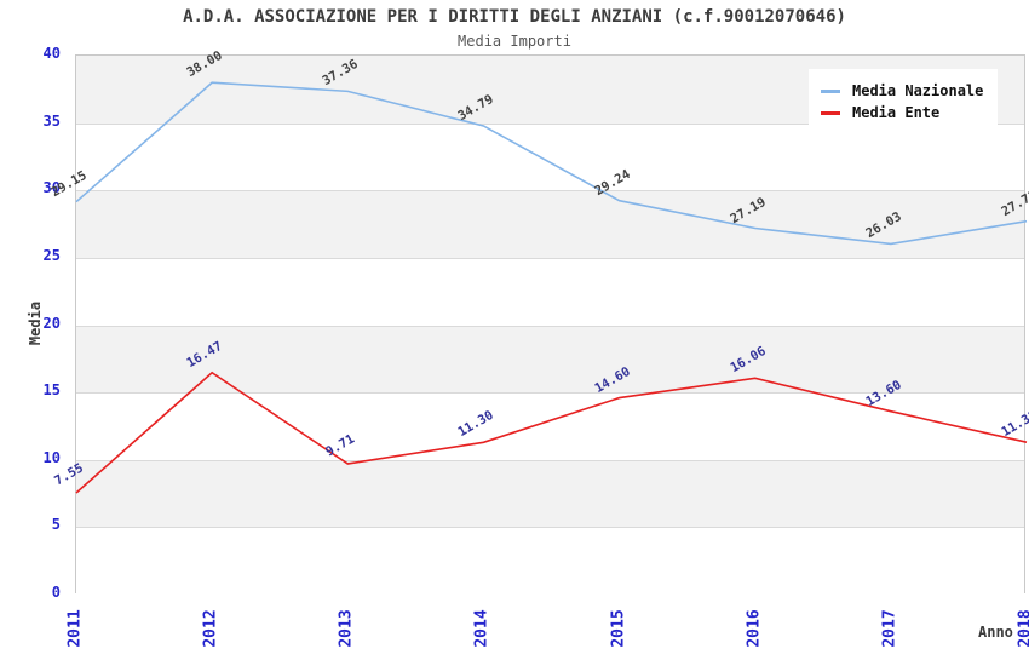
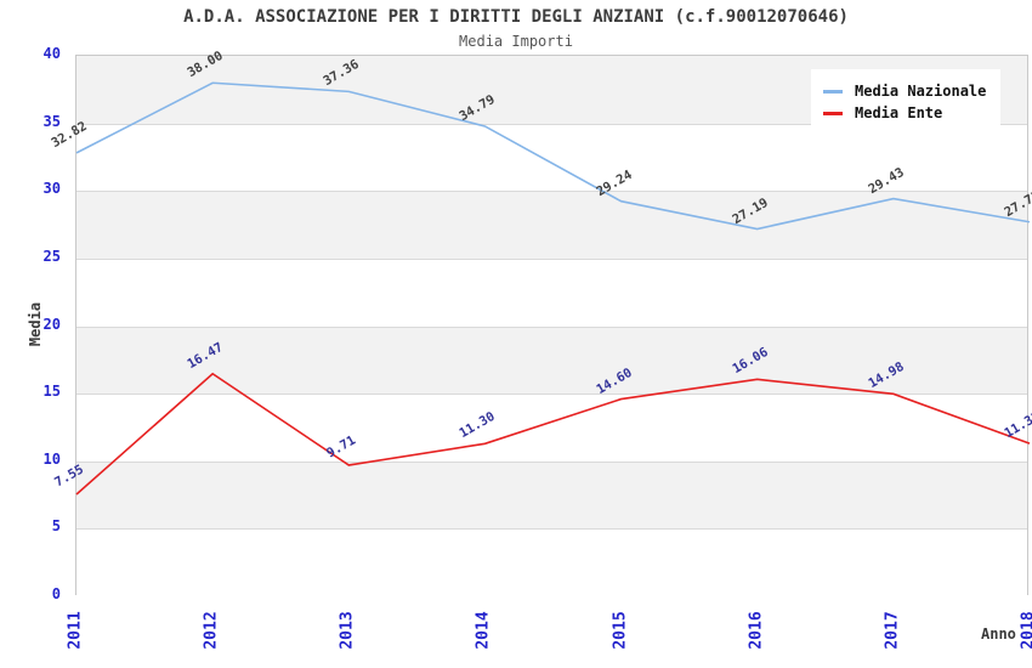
Media Nazionale/2011: 29.15 -> 32.82
Media Nazionale/2017: 26.03 -> 29.43
Media Ente/2017: 13.60 -> 14.98
